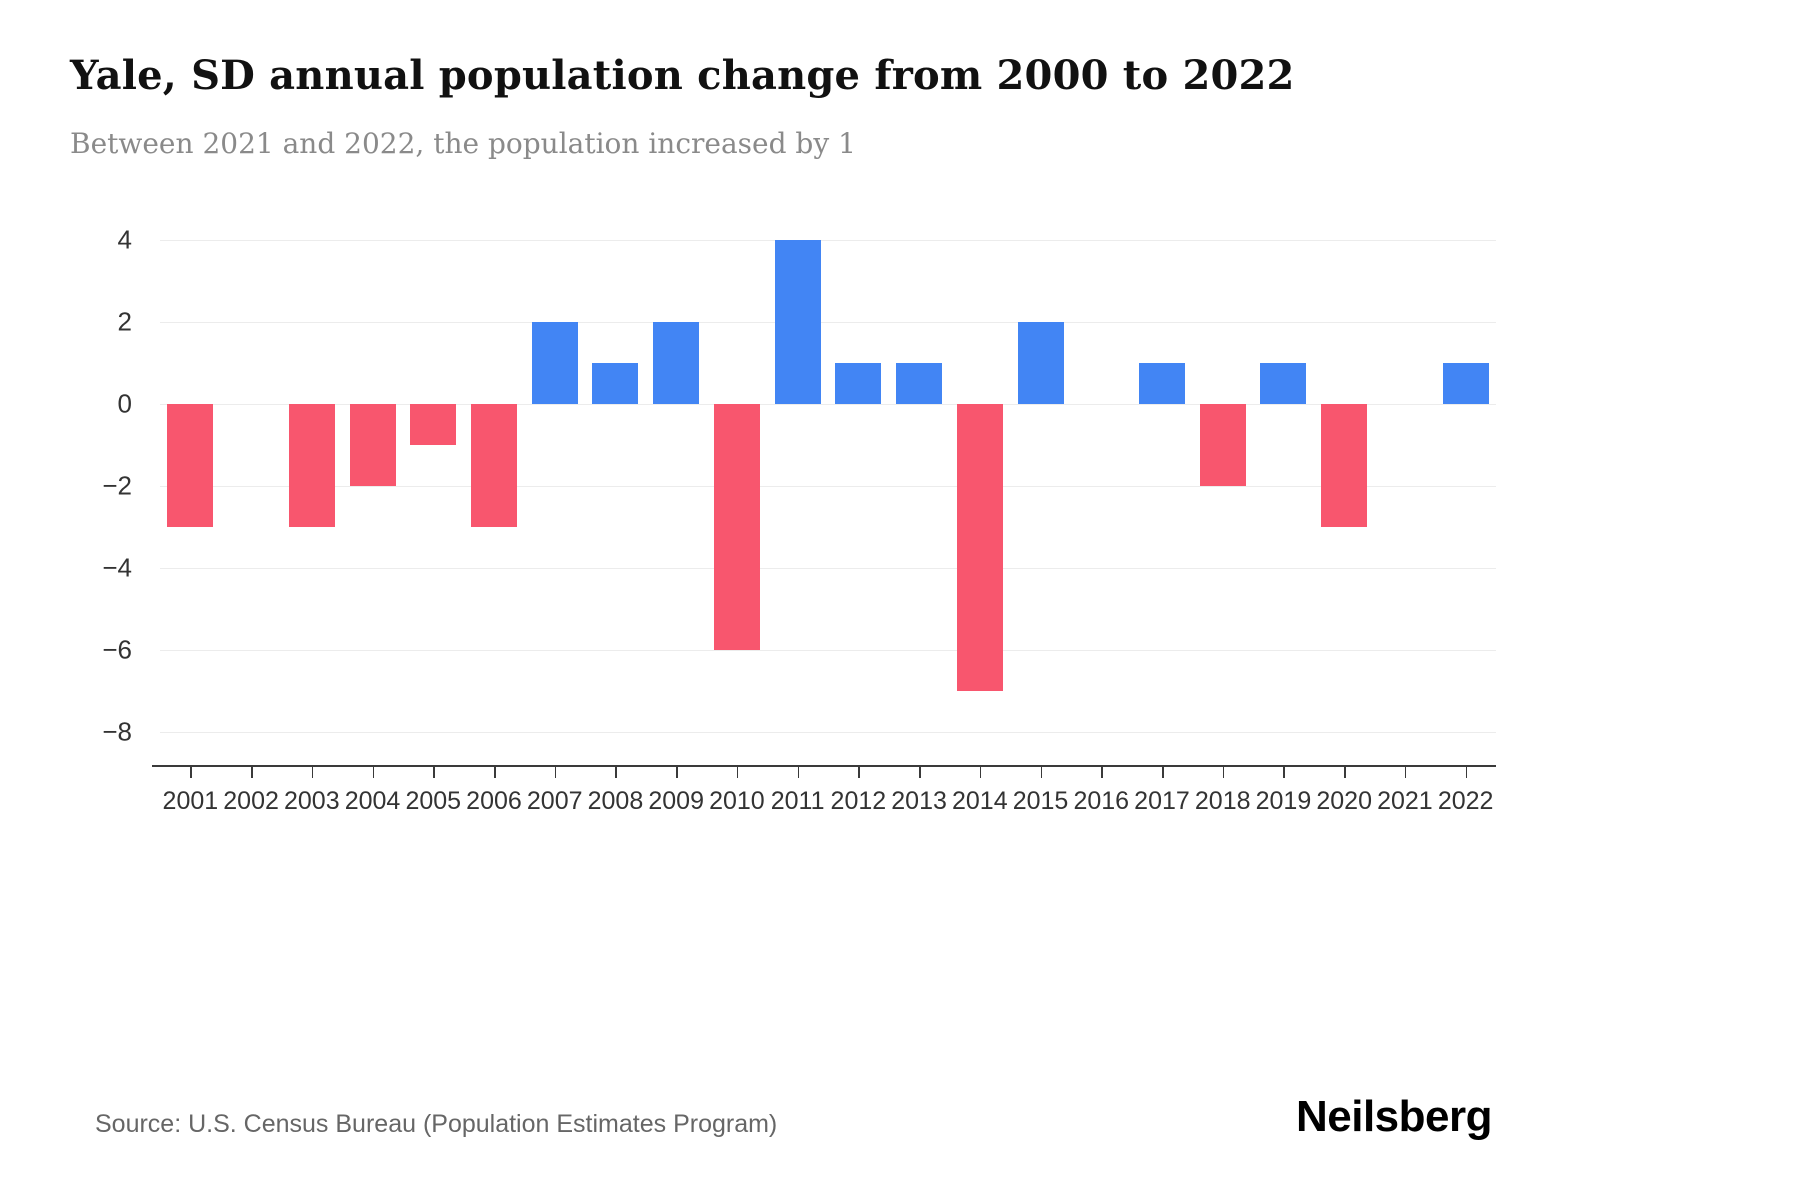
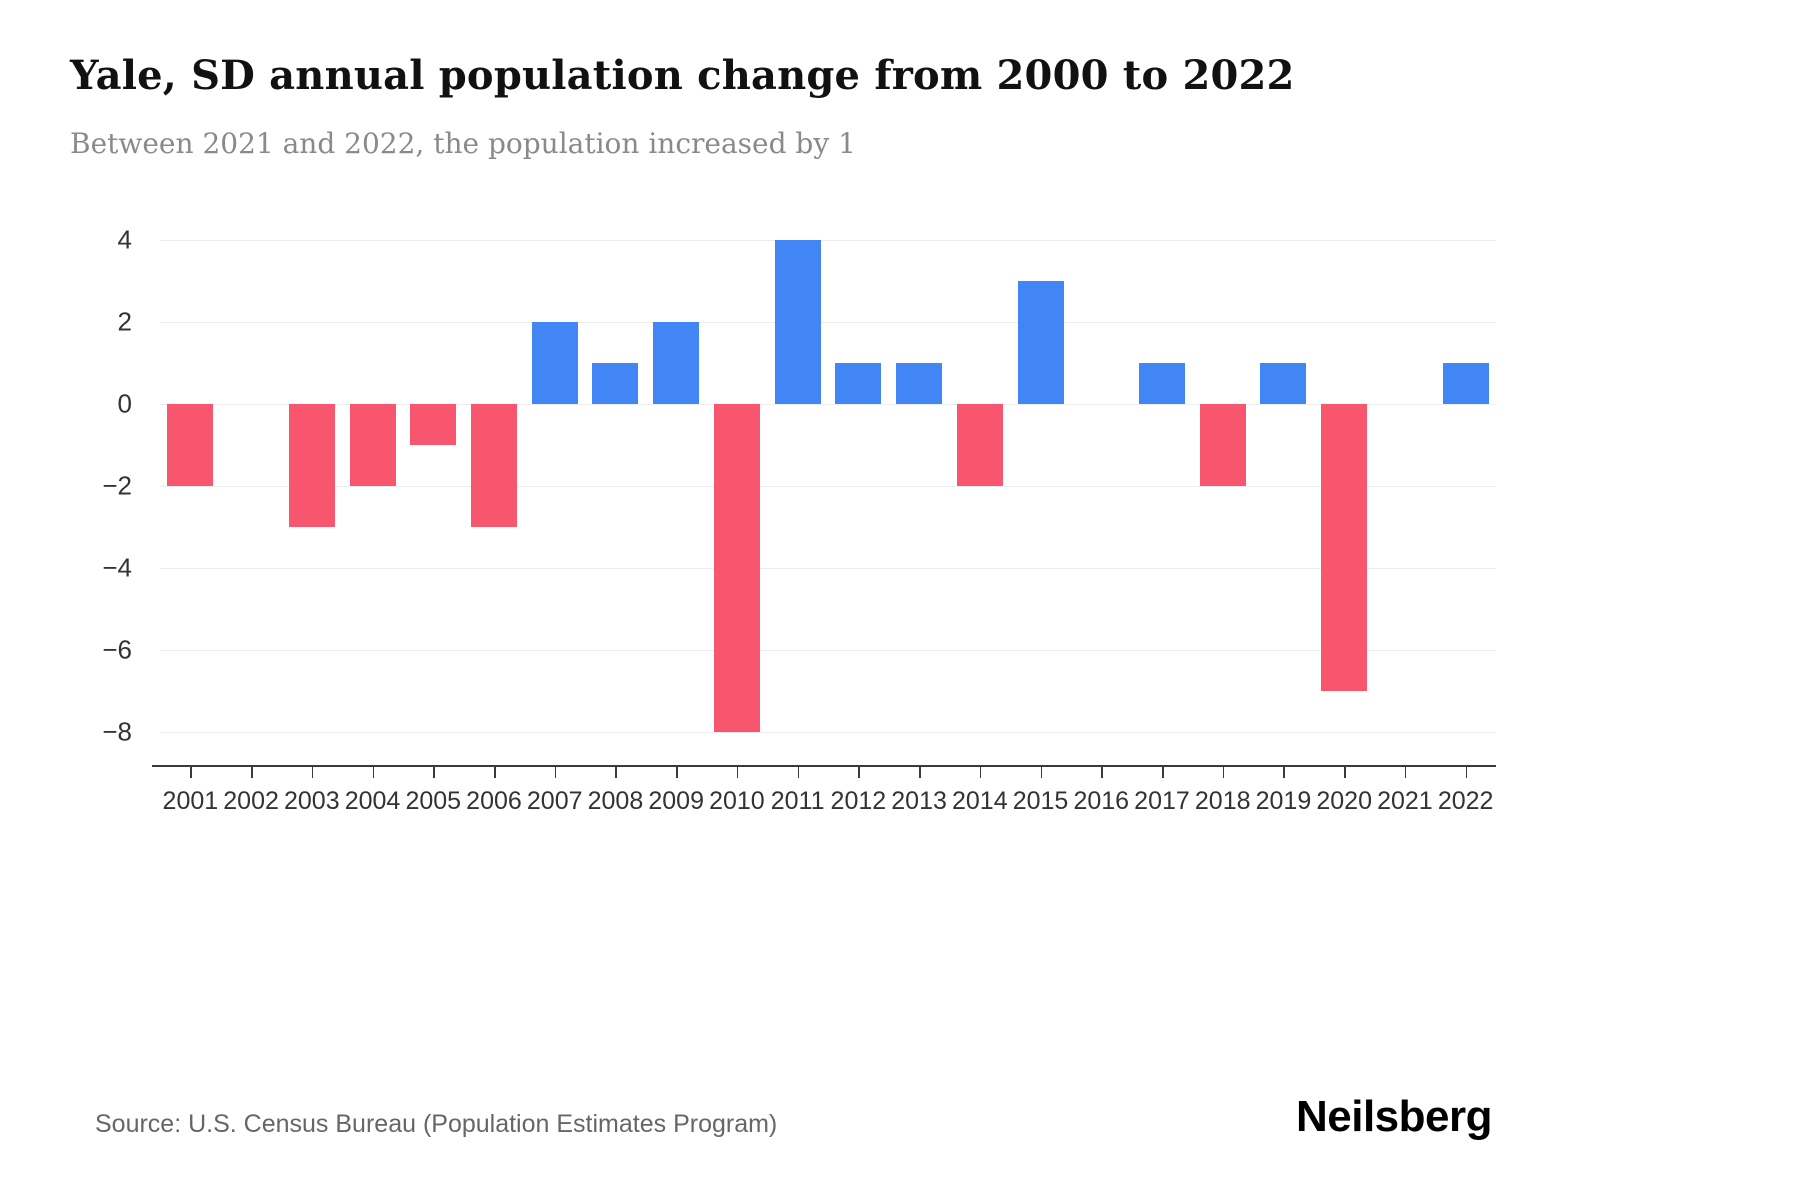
2001: -3 -> -2
2010: -6 -> -8
2014: -7 -> -2
2015: 2 -> 3
2020: -3 -> -7
